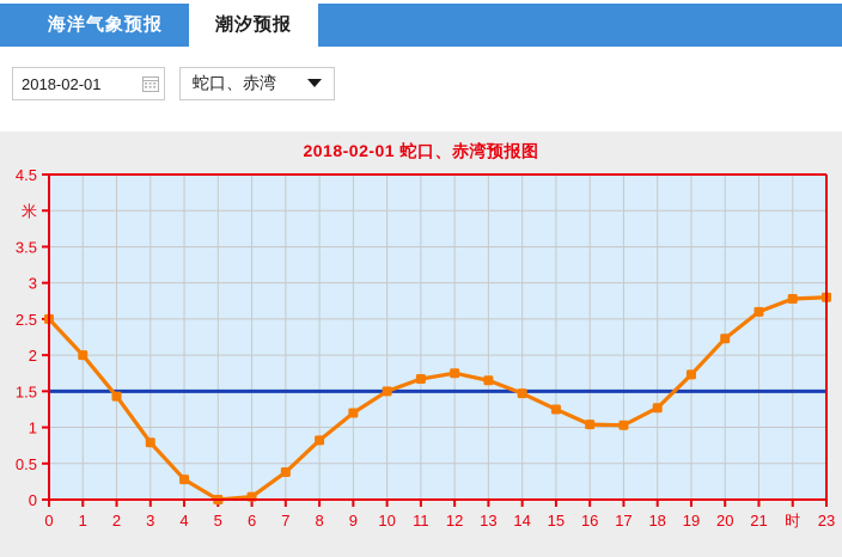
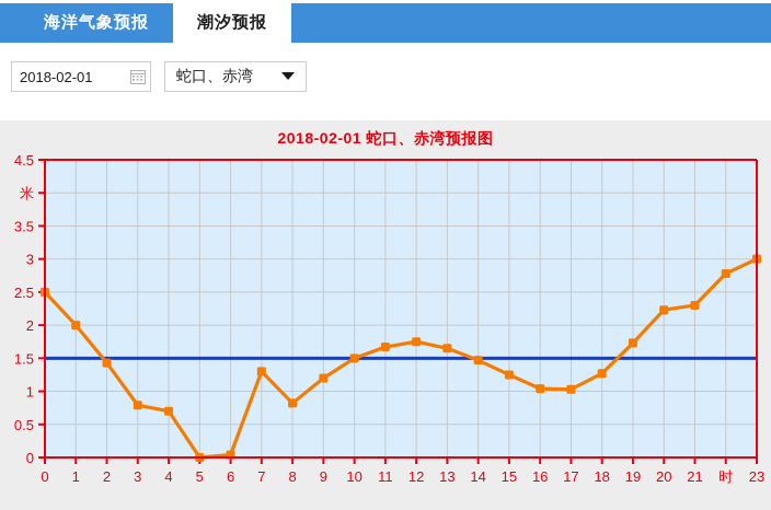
4: 0.3 -> 0.7
7: 0.4 -> 1.3
21: 2.6 -> 2.3
23: 2.8 -> 3.0
